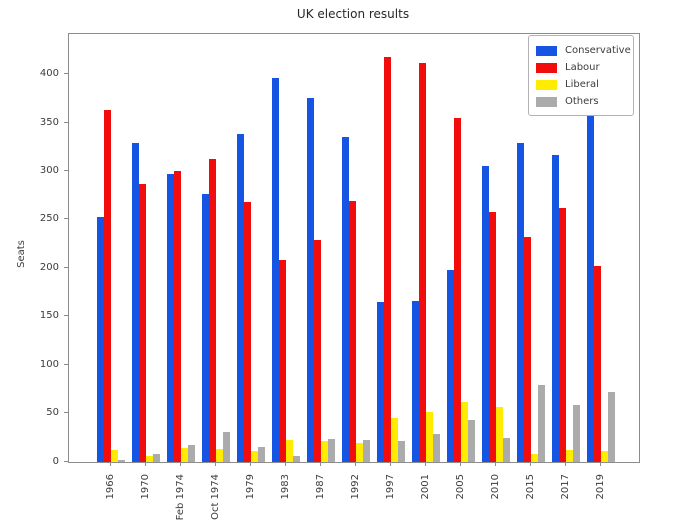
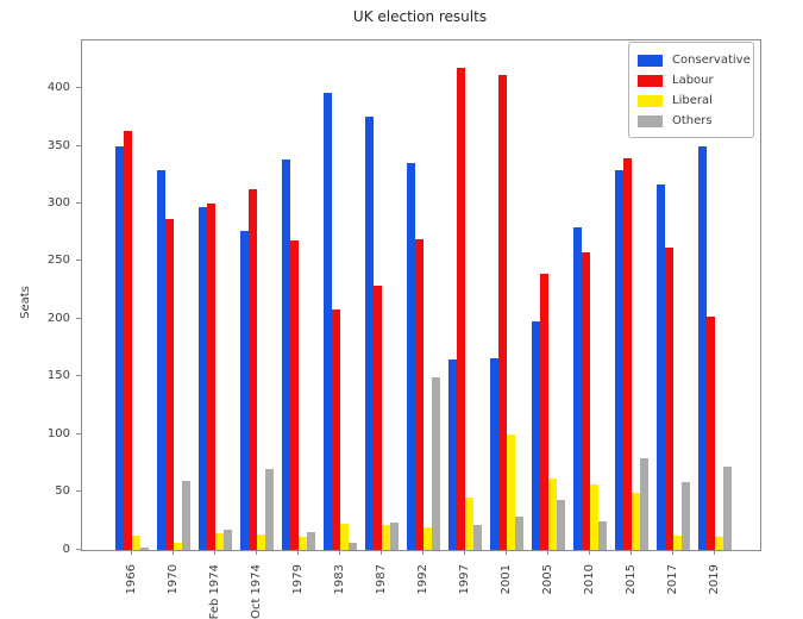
Conservative/1966: 250 -> 350
Others/1970: 10 -> 60
Others/Oct 1974: 30 -> 70
Others/1992: 20 -> 150
Liberal/2001: 50 -> 100
Labour/2005: 360 -> 240
Conservative/2010: 310 -> 280
Labour/2015: 230 -> 340
Liberal/2015: 10 -> 50
Conservative/2019: 360 -> 350
